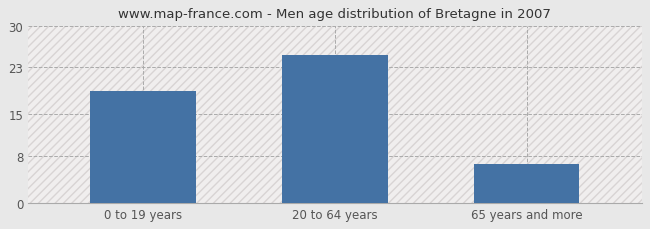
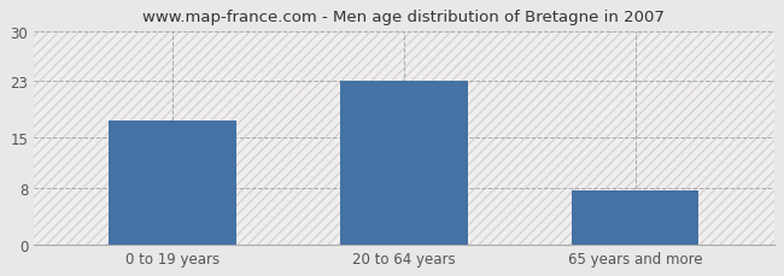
0 to 19 years: 19.0 -> 17.4
20 to 64 years: 25.0 -> 23.0
65 years and more: 6.5 -> 7.6
